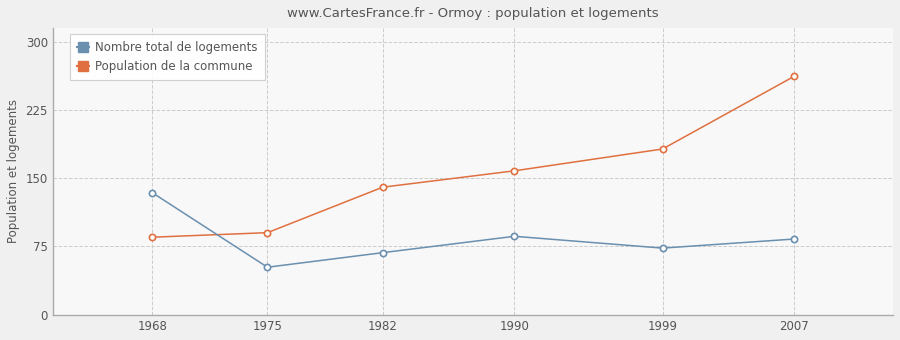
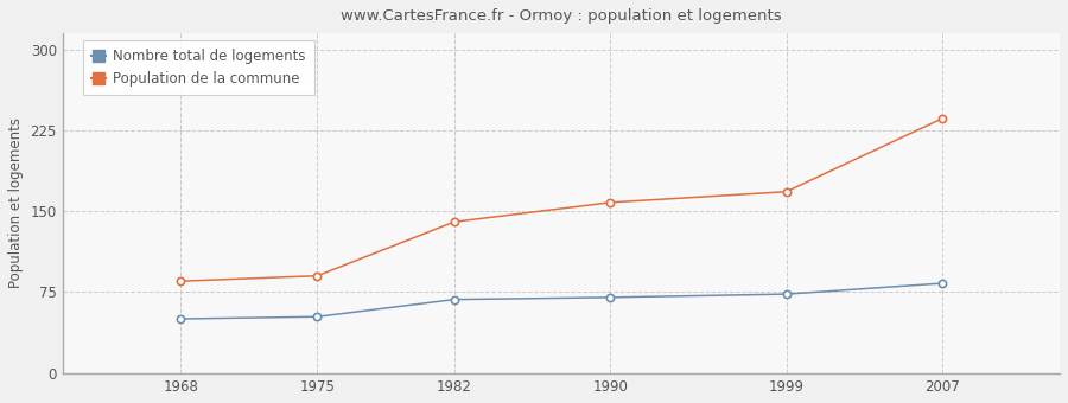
Nombre total de logements/1968: 134 -> 50
Nombre total de logements/1990: 86 -> 70
Population de la commune/1999: 182 -> 168
Population de la commune/2007: 262 -> 236
